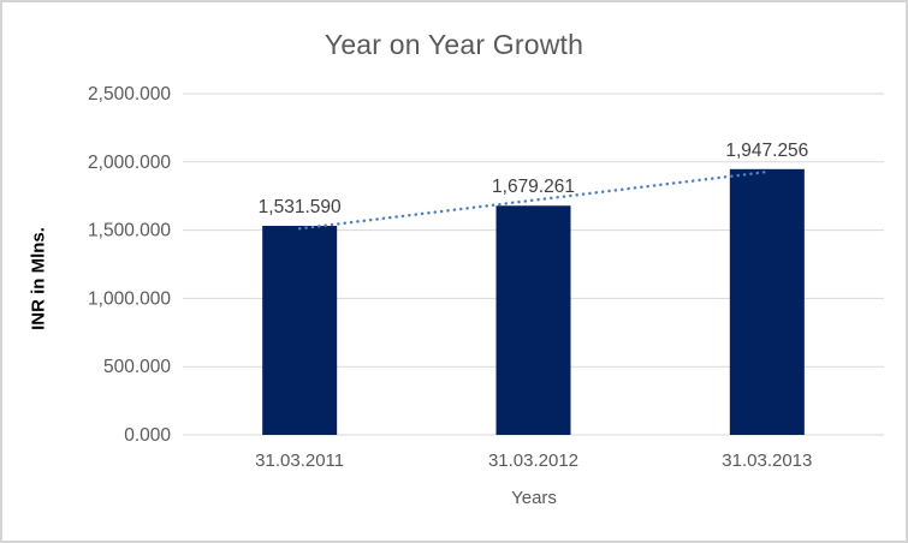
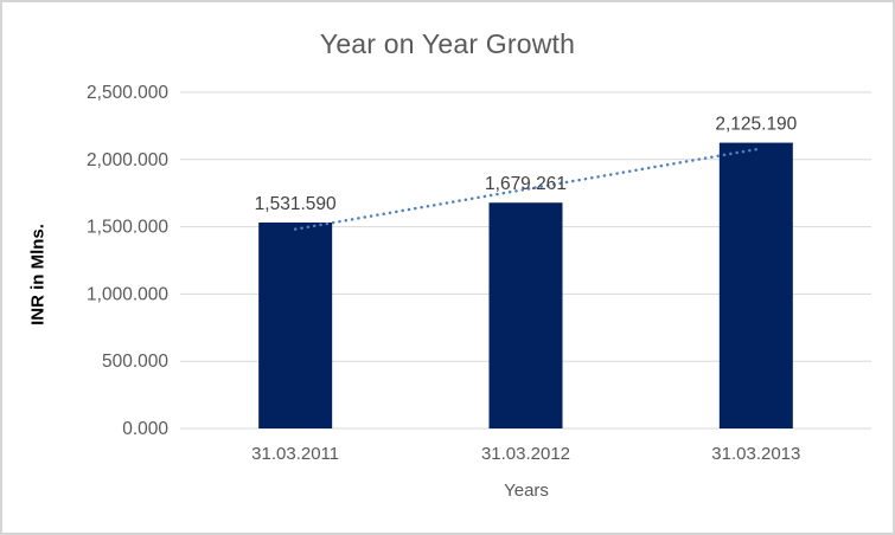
31.03.2013: 1,947.256 -> 2,125.190
